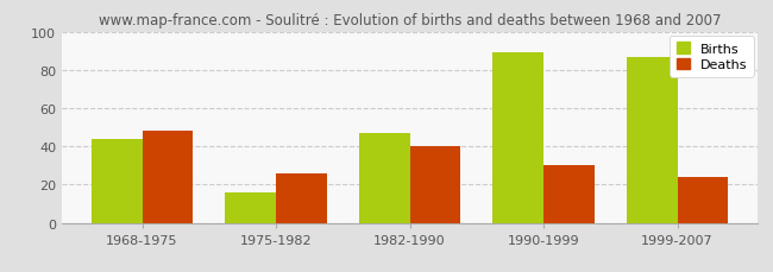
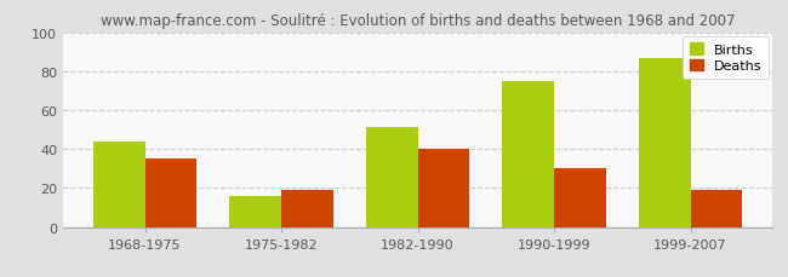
Deaths/1968-1975: 48 -> 35
Deaths/1975-1982: 26 -> 19
Births/1982-1990: 47 -> 51
Births/1990-1999: 89 -> 75
Deaths/1999-2007: 24 -> 19
